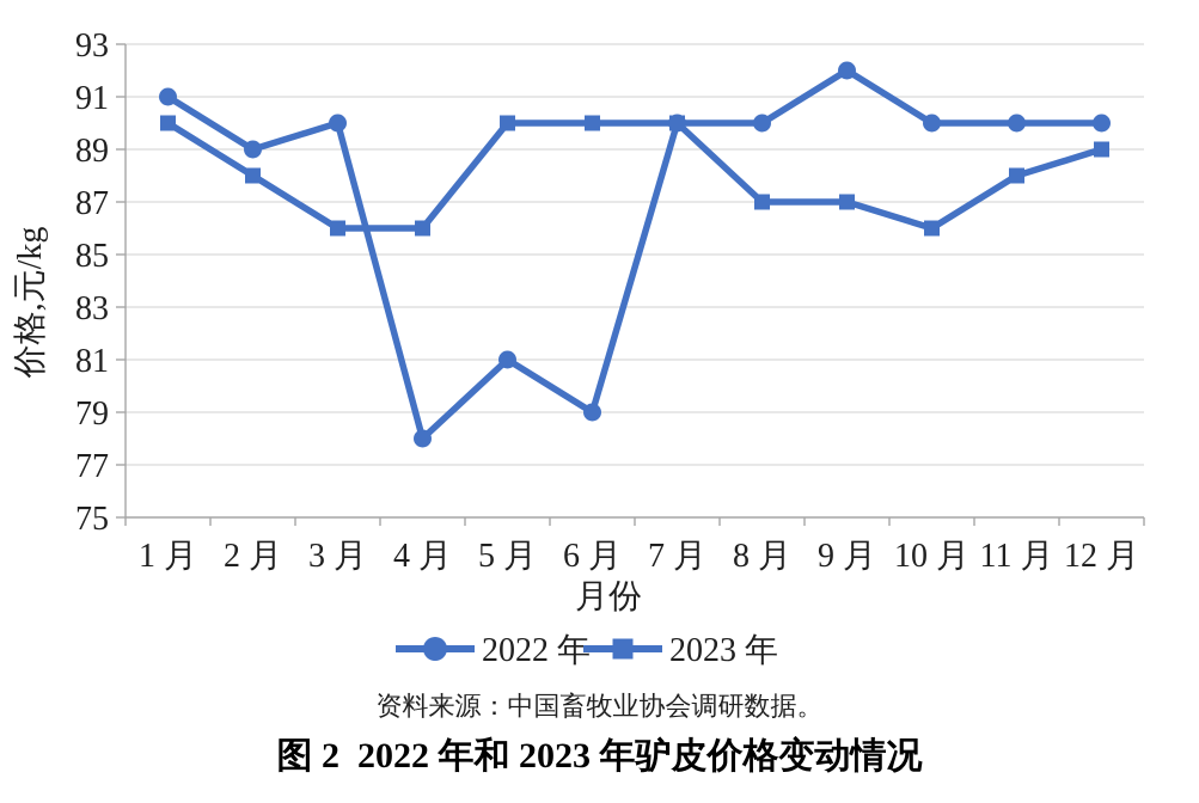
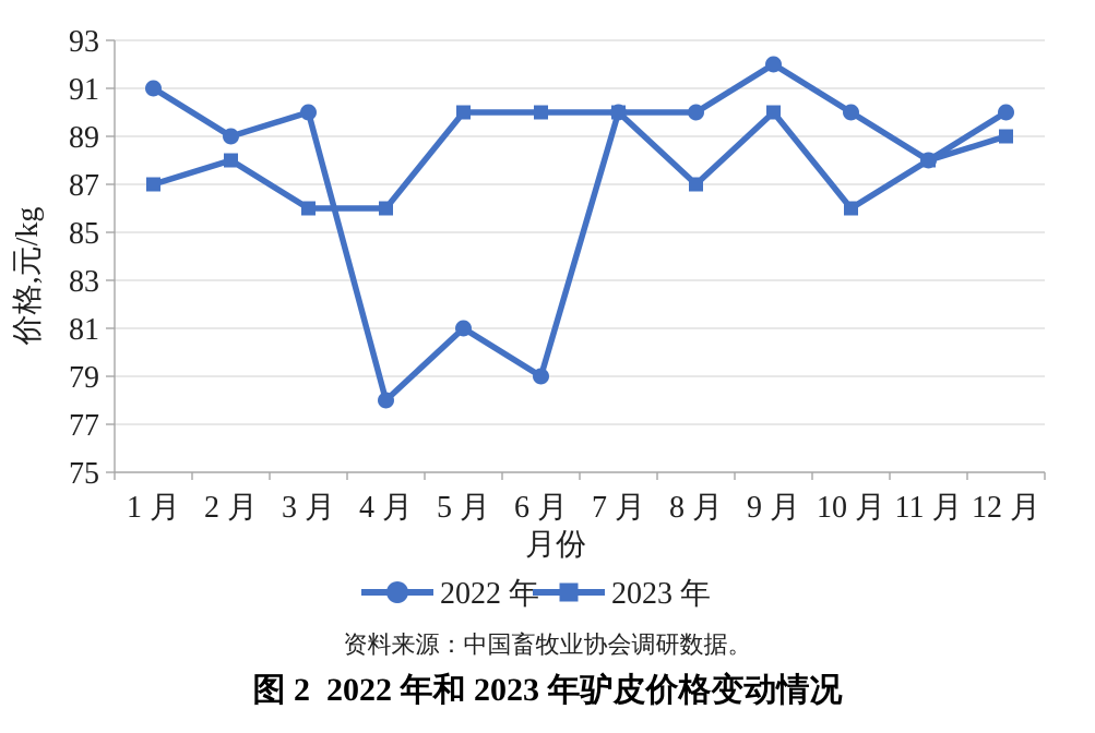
2023 年/1 月: 90 -> 87
2023 年/9 月: 87 -> 90
2022 年/11 月: 90 -> 88
